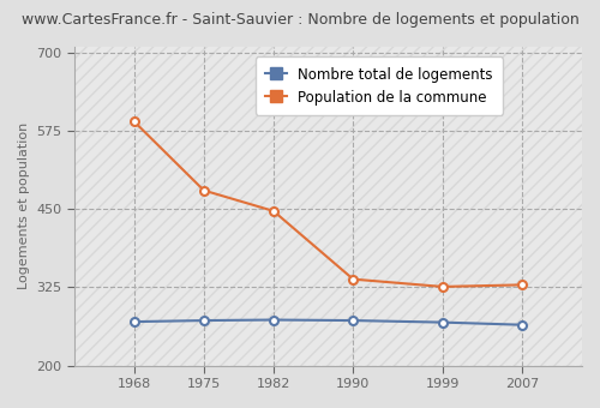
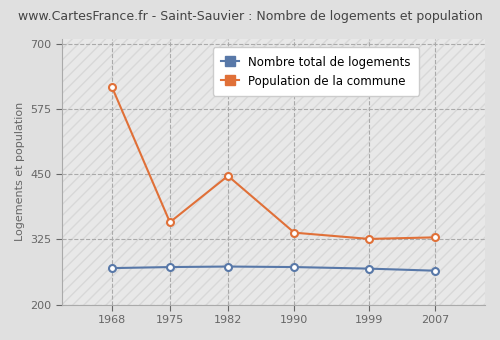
Population de la commune/1968: 590 -> 618
Population de la commune/1975: 480 -> 358
